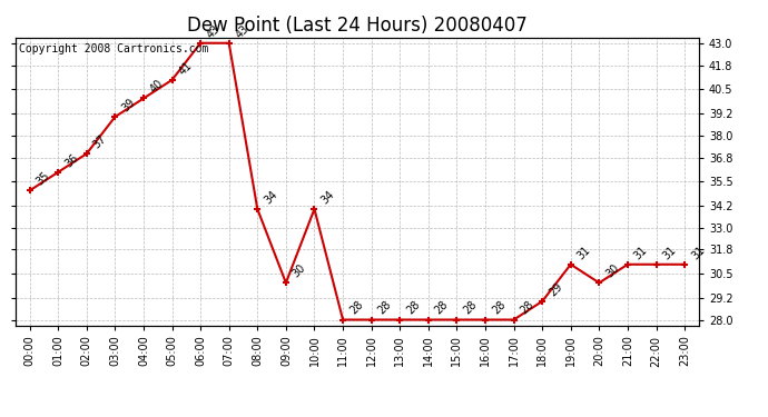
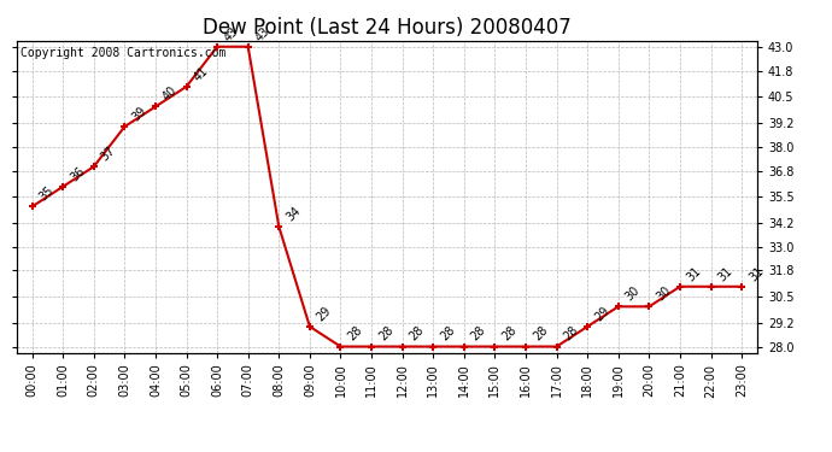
09:00: 30 -> 29
10:00: 34 -> 28
19:00: 31 -> 30
